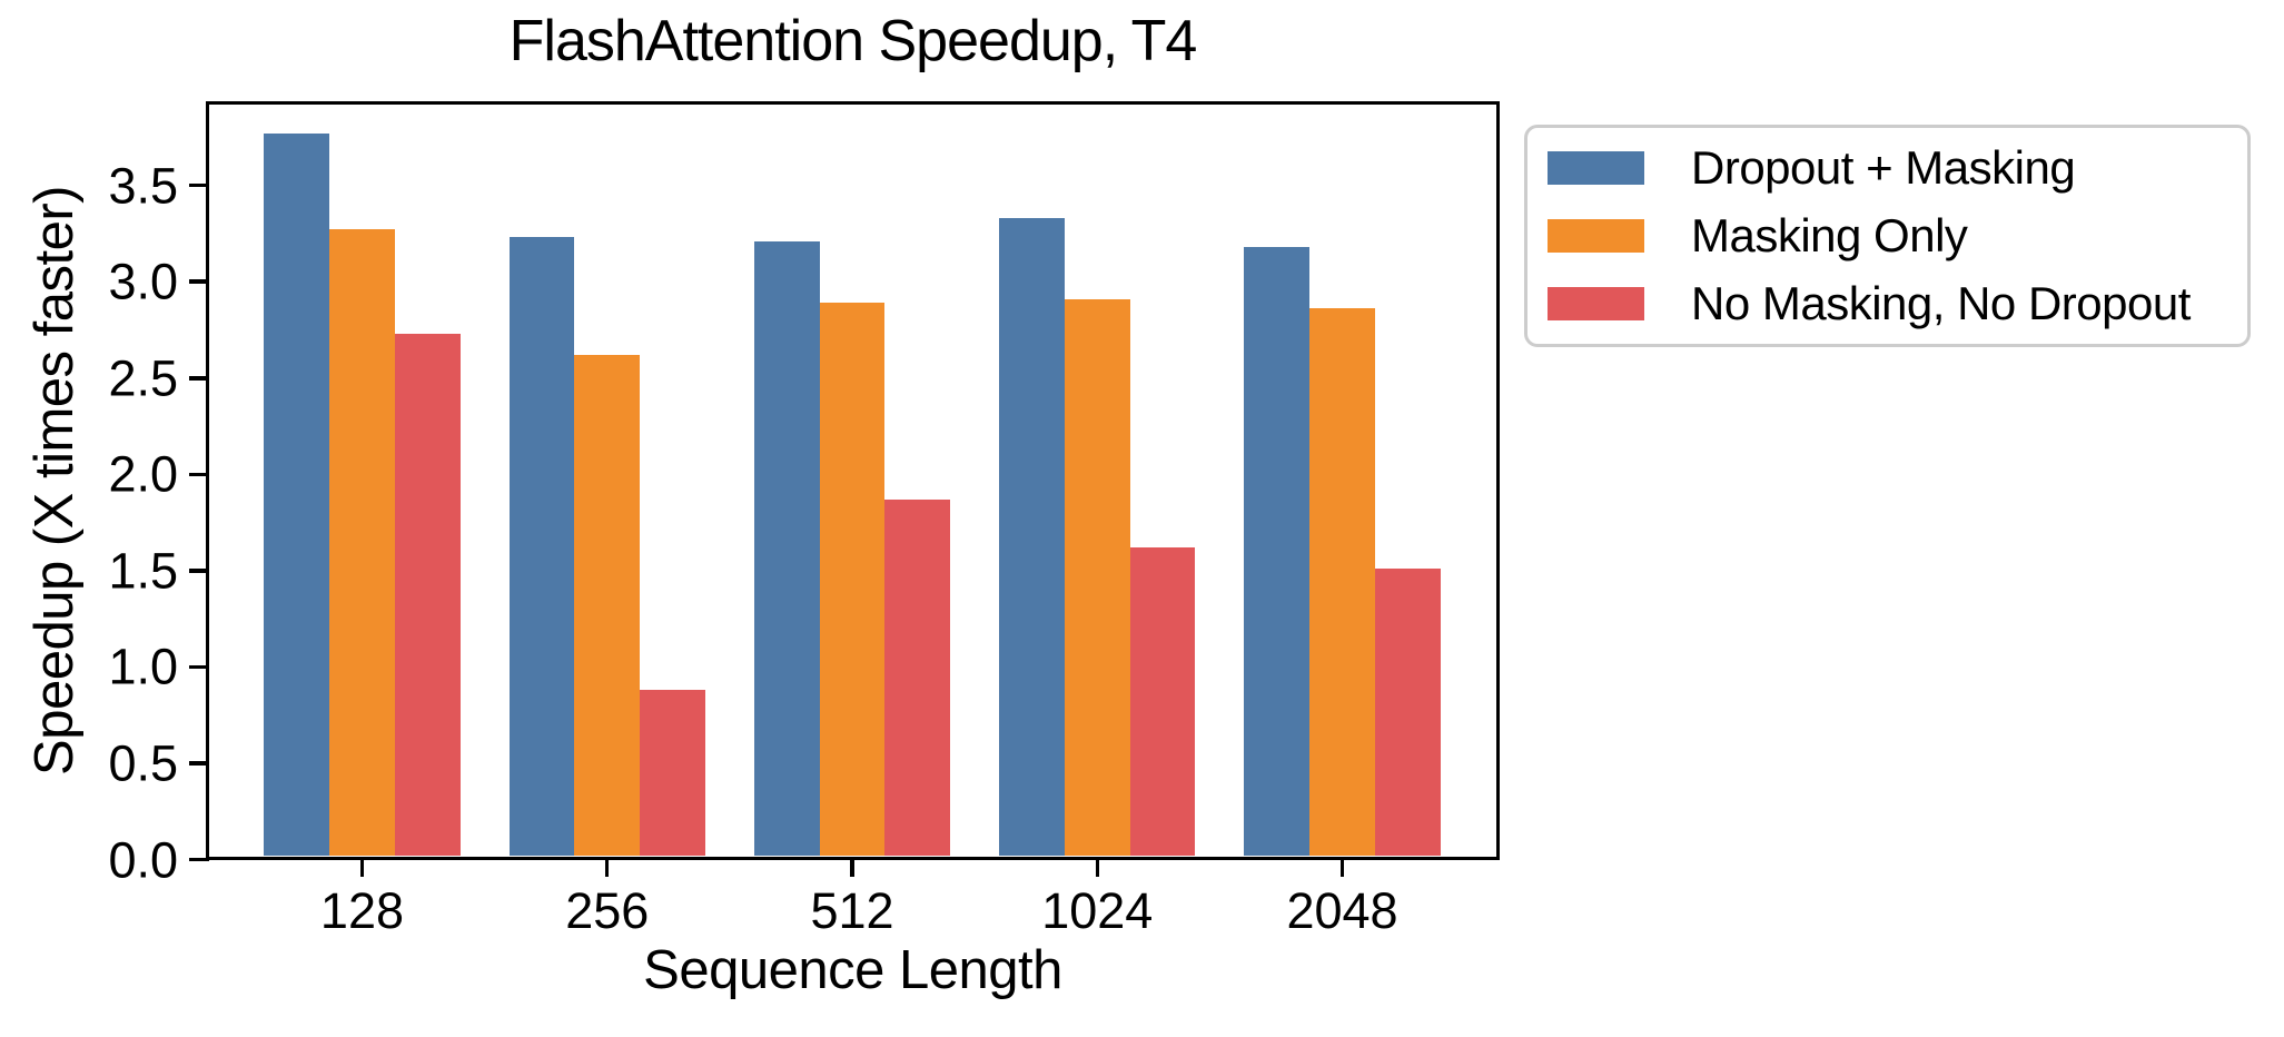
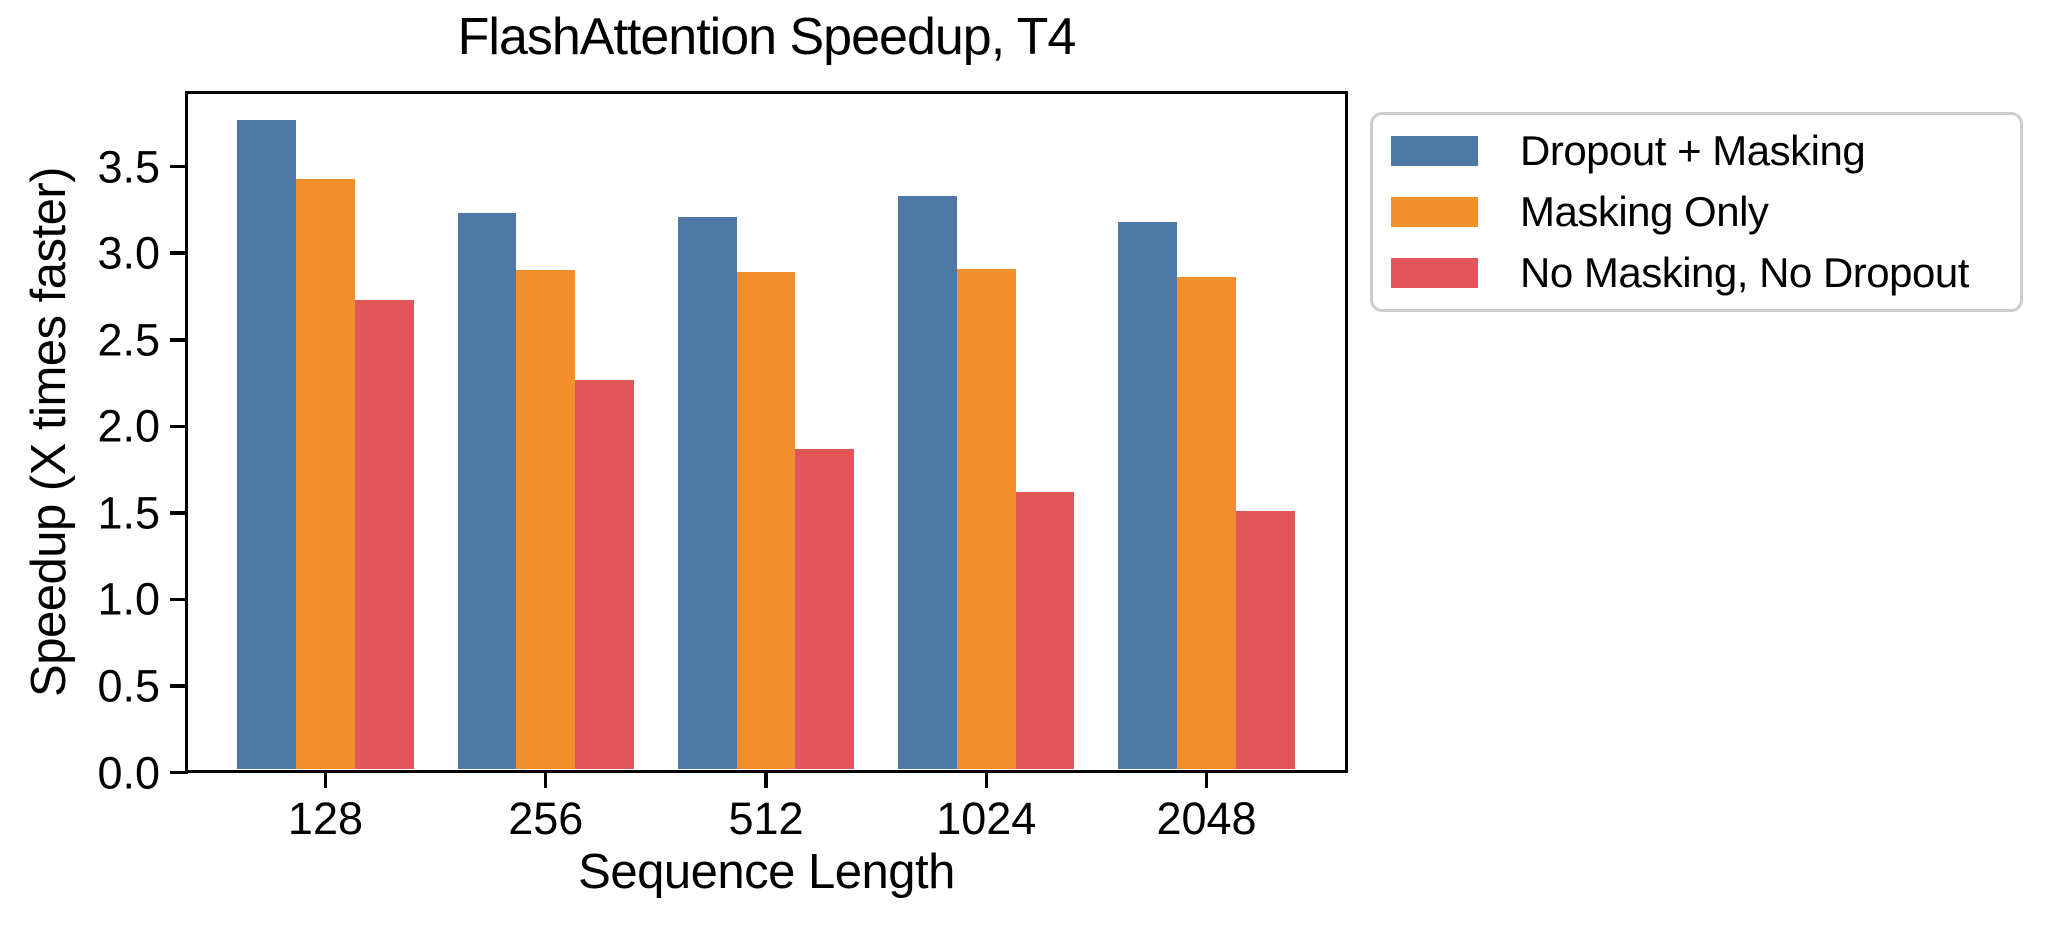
Masking Only/128: 3.25 -> 3.41
Masking Only/256: 2.60 -> 2.88
No Masking, No Dropout/256: 0.86 -> 2.25
